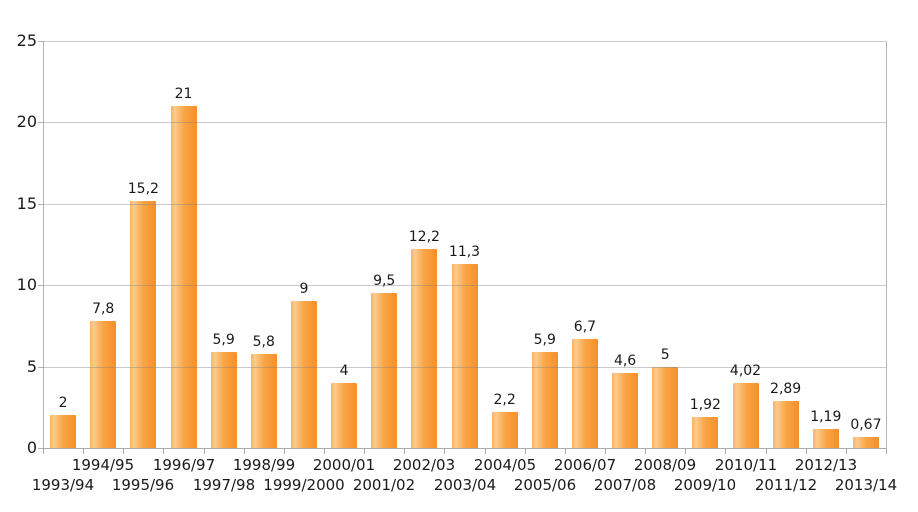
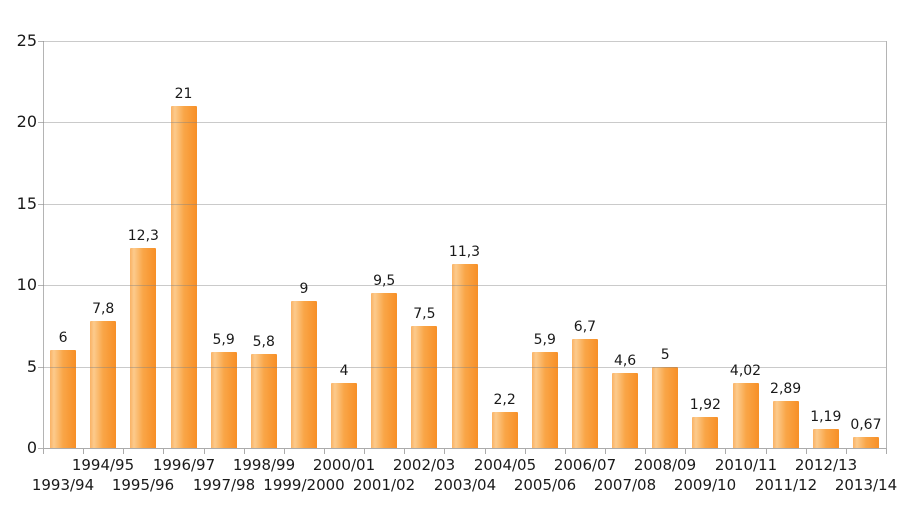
1993/94: 2 -> 6
1995/96: 15,2 -> 12,3
2002/03: 12,2 -> 7,5
